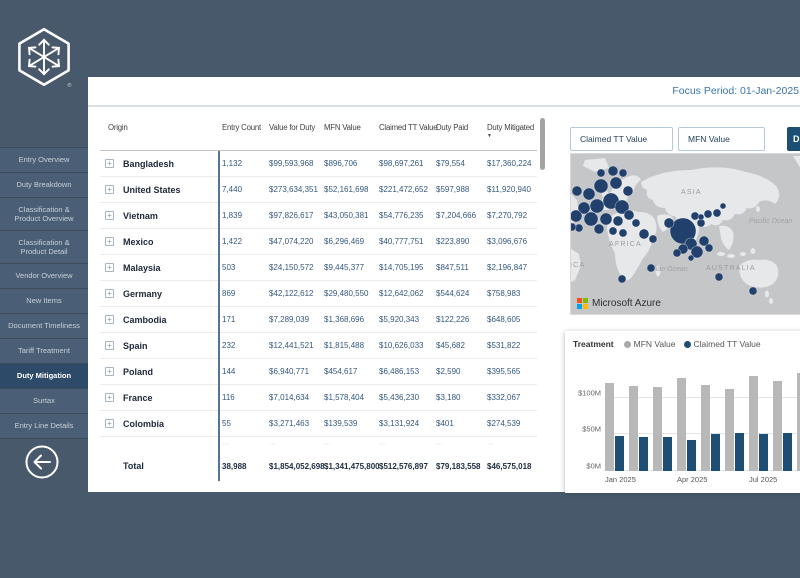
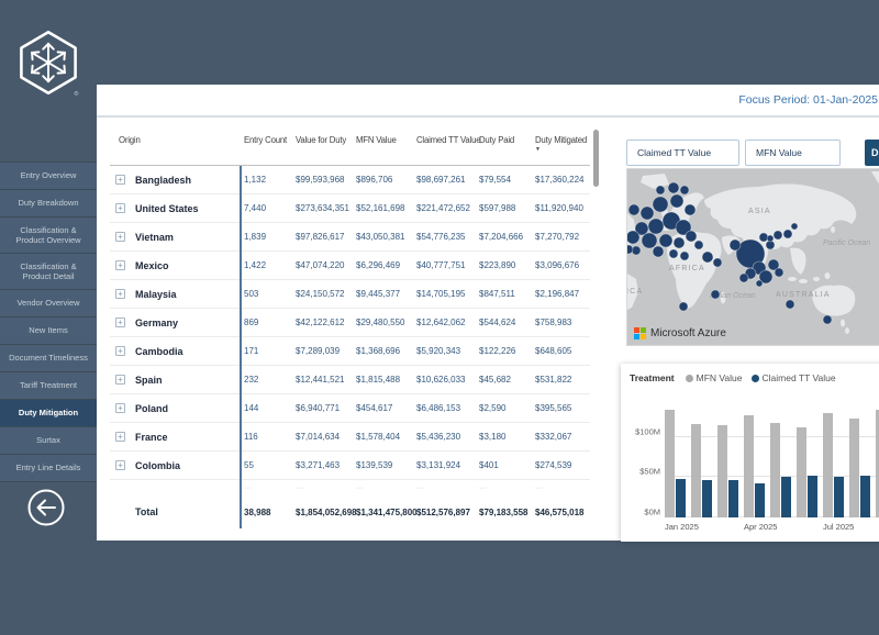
MFN Value/Jan 2025: $120M -> $130M
